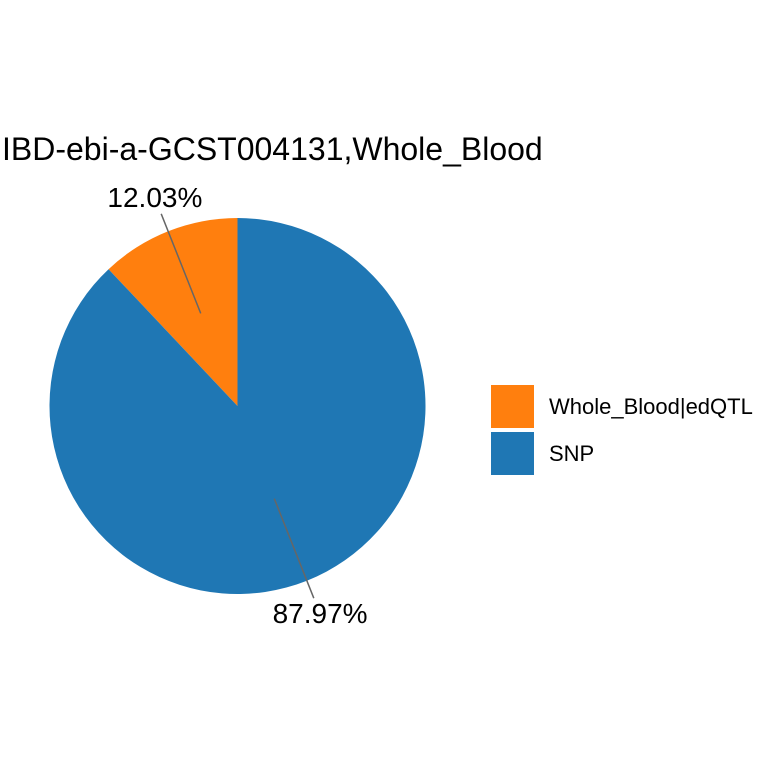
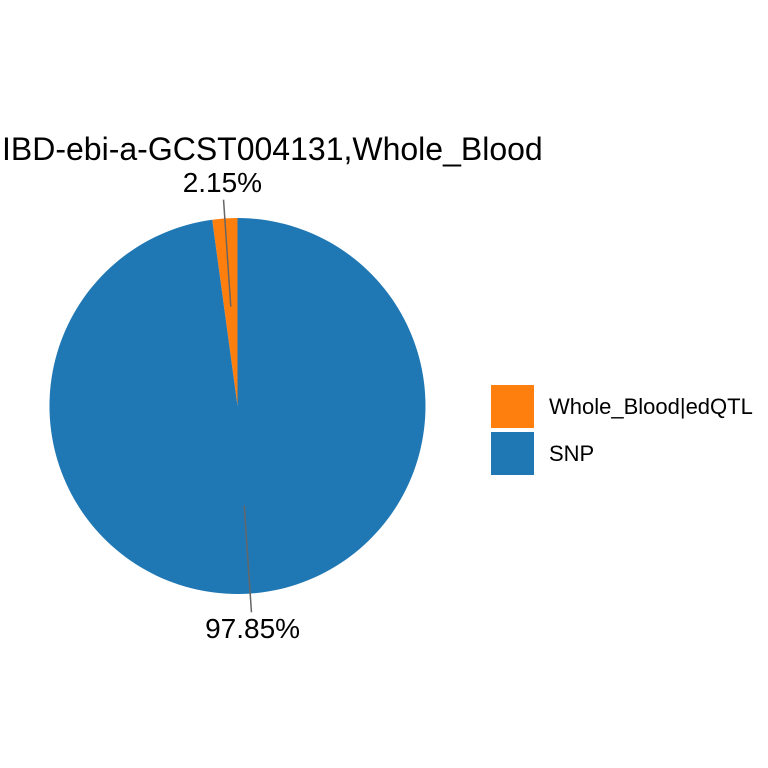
Whole_Blood|edQTL: 12.03% -> 2.15%
SNP: 87.97% -> 97.85%
